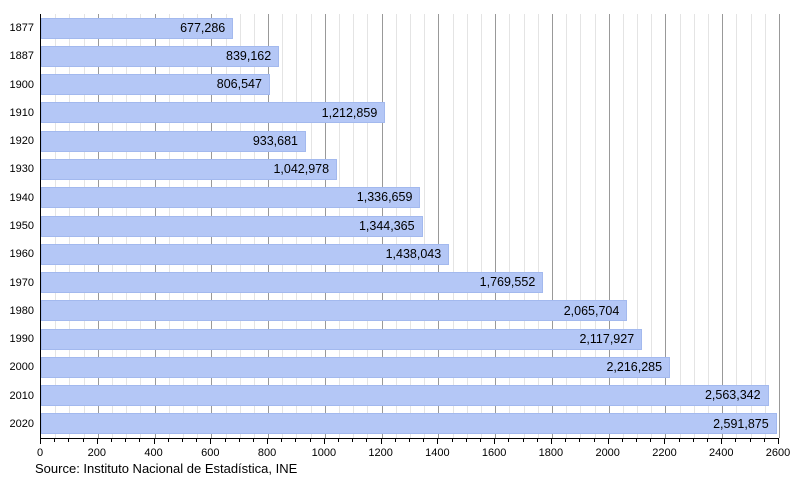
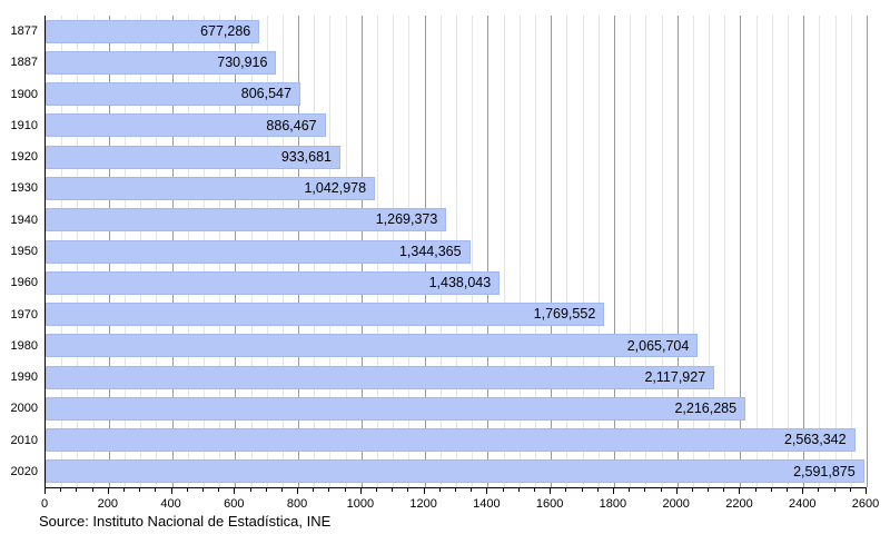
1887: 839,162 -> 730,916
1910: 1,212,859 -> 886,467
1940: 1,336,659 -> 1,269,373
